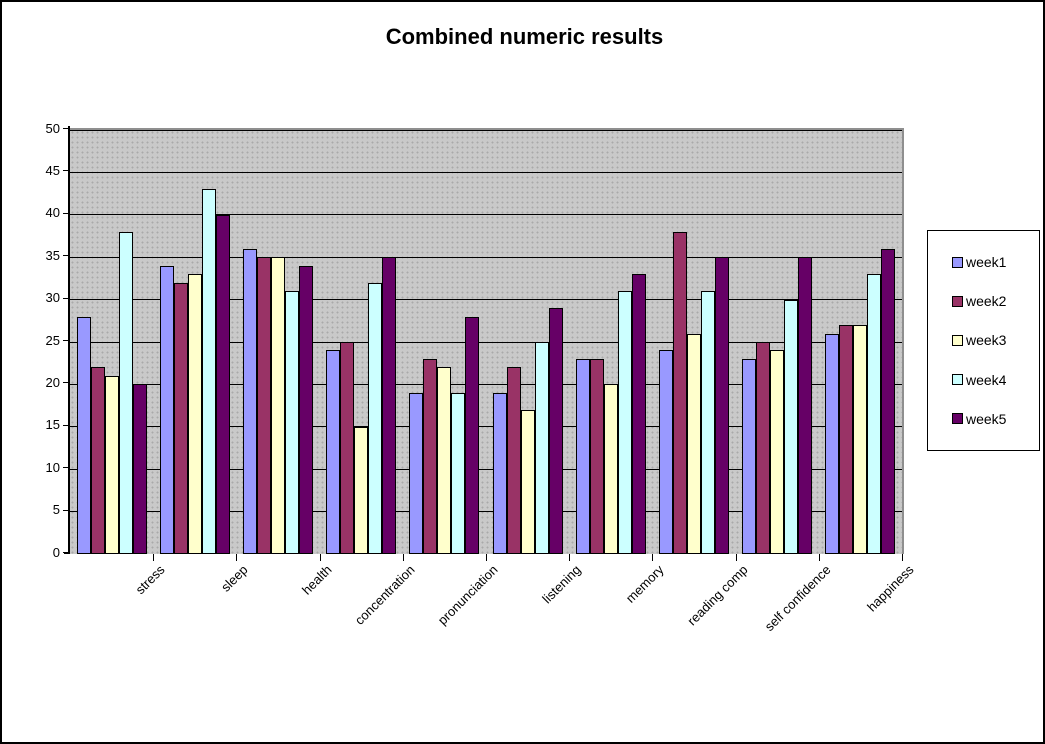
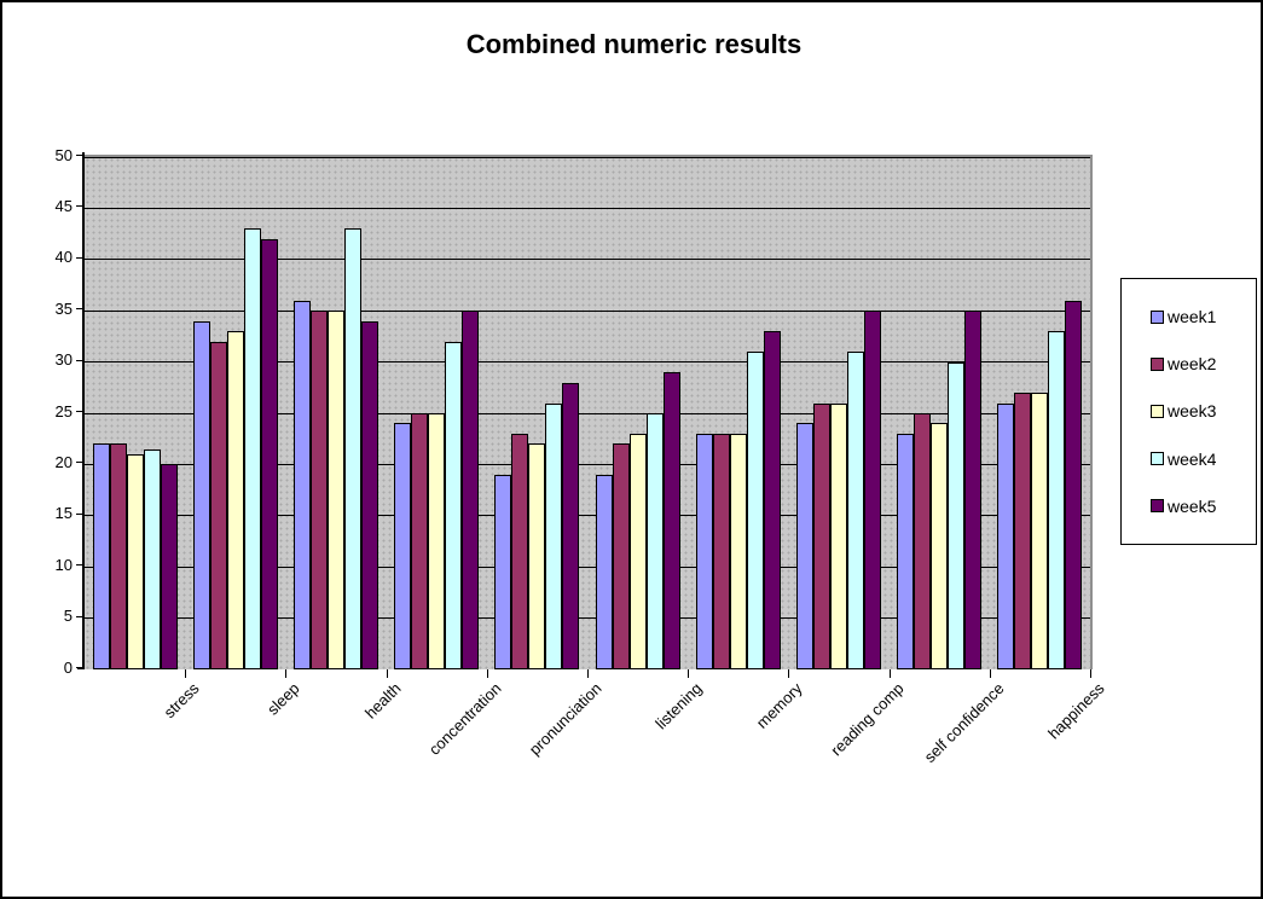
week1/stress: 28 -> 22
week4/stress: 38 -> 22
week5/sleep: 40 -> 42
week4/health: 31 -> 43
week3/concentration: 15 -> 25
week4/pronunciation: 19 -> 26
week3/listening: 17 -> 23
week3/memory: 20 -> 23
week2/reading comp: 38 -> 26
